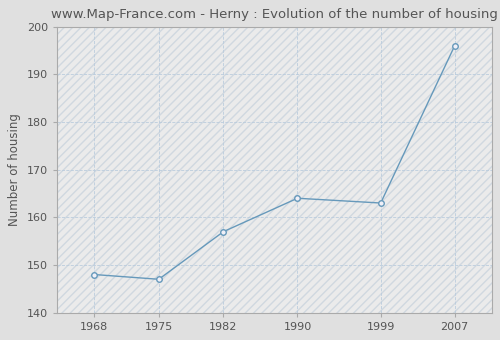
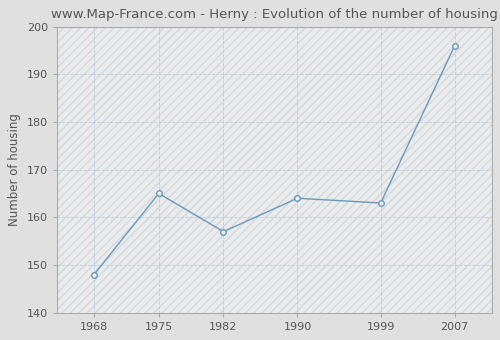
1975: 147 -> 165
